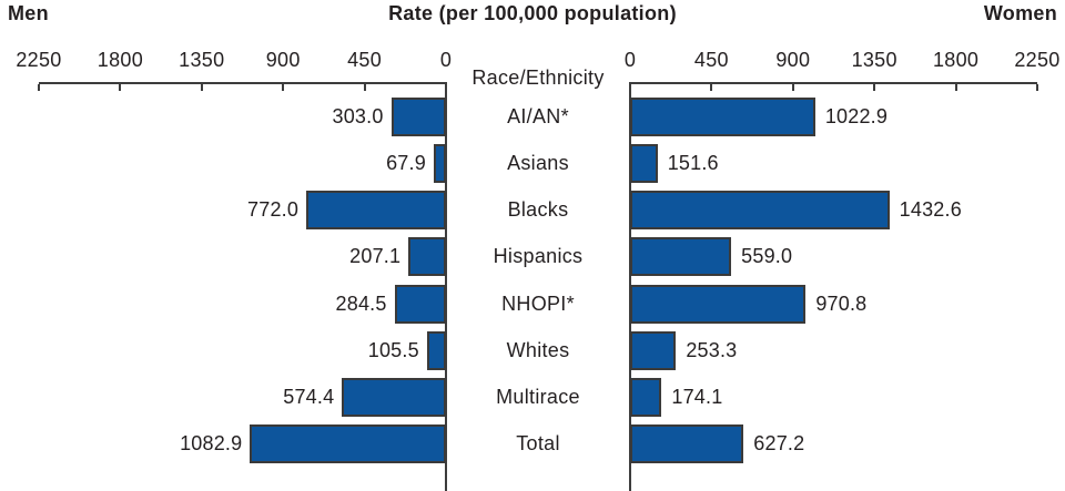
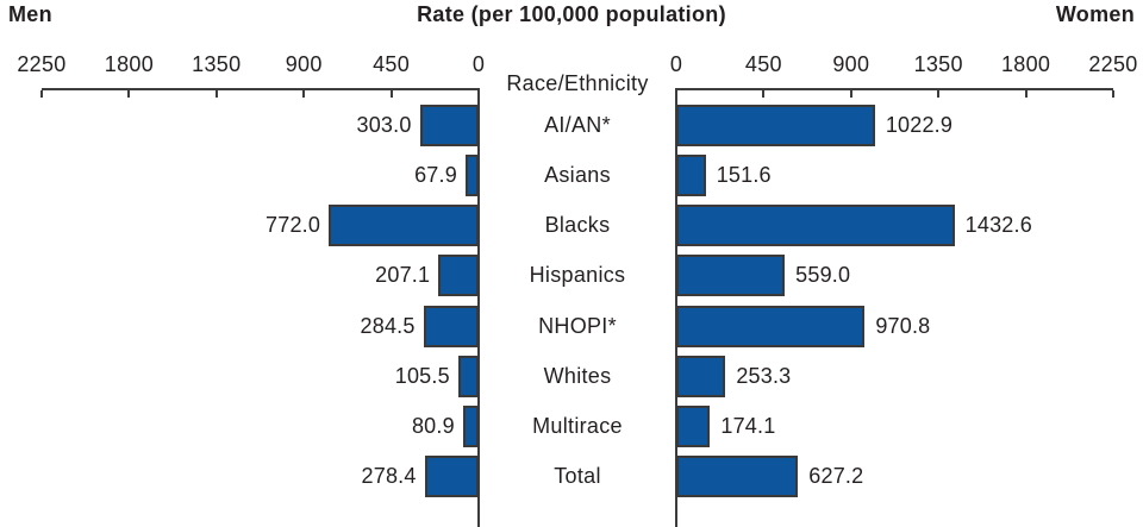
Men/Multirace: 574.4 -> 80.9
Men/Total: 1082.9 -> 278.4
